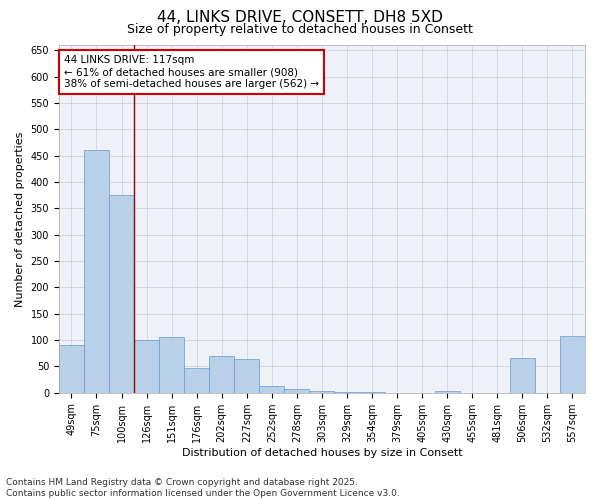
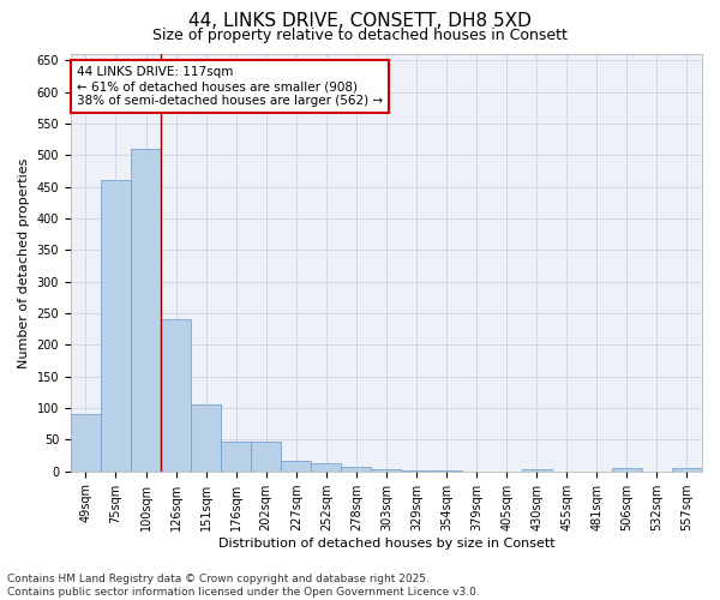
100sqm: 376 -> 510
126sqm: 100 -> 240
202sqm: 70 -> 47
227sqm: 64 -> 17
506sqm: 66 -> 5
557sqm: 108 -> 5
